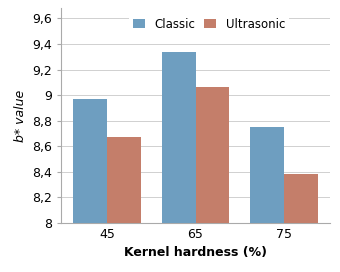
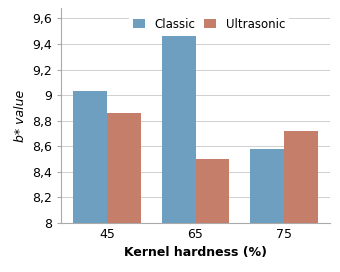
Classic/45: 8,97 -> 9,03
Ultrasonic/45: 8,67 -> 8,86
Classic/65: 9,34 -> 9,46
Ultrasonic/65: 9,06 -> 8,50
Classic/75: 8,75 -> 8,58
Ultrasonic/75: 8,38 -> 8,72
